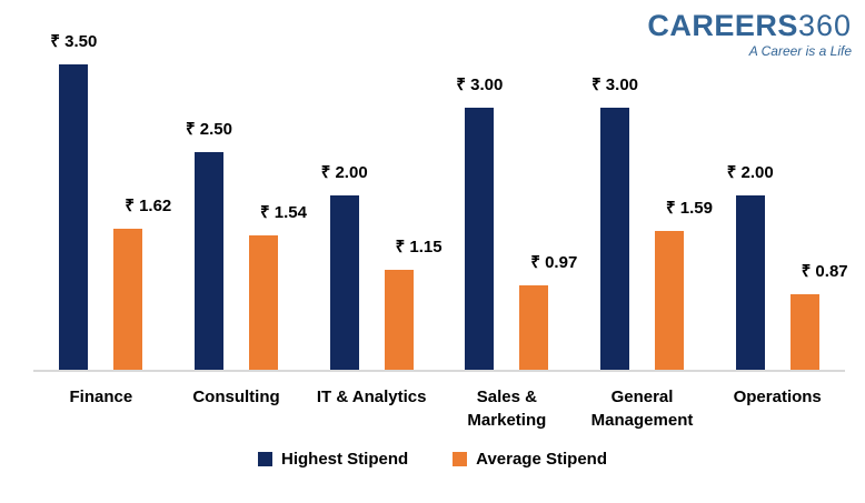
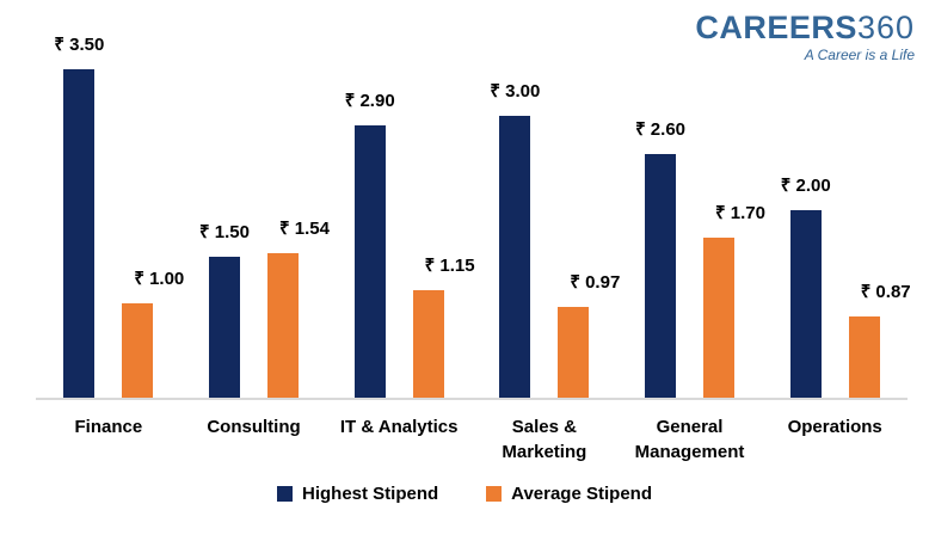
Average Stipend/Finance: 1.62 -> 1.00
Highest Stipend/Consulting: 2.50 -> 1.50
Highest Stipend/IT & Analytics: 2.00 -> 2.90
Highest Stipend/General Management: 3.00 -> 2.60
Average Stipend/General Management: 1.59 -> 1.70
